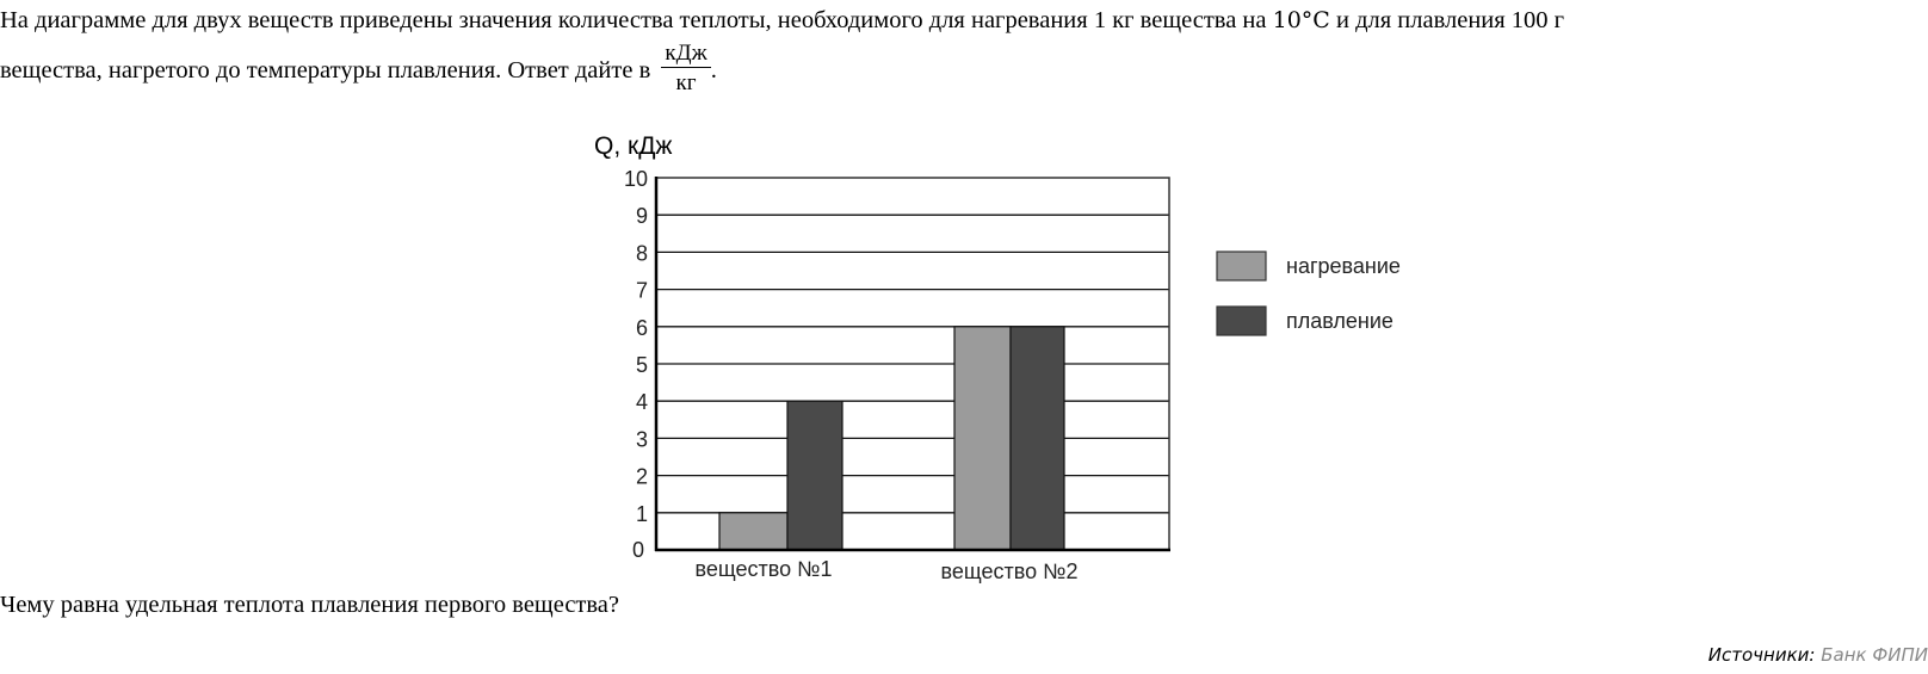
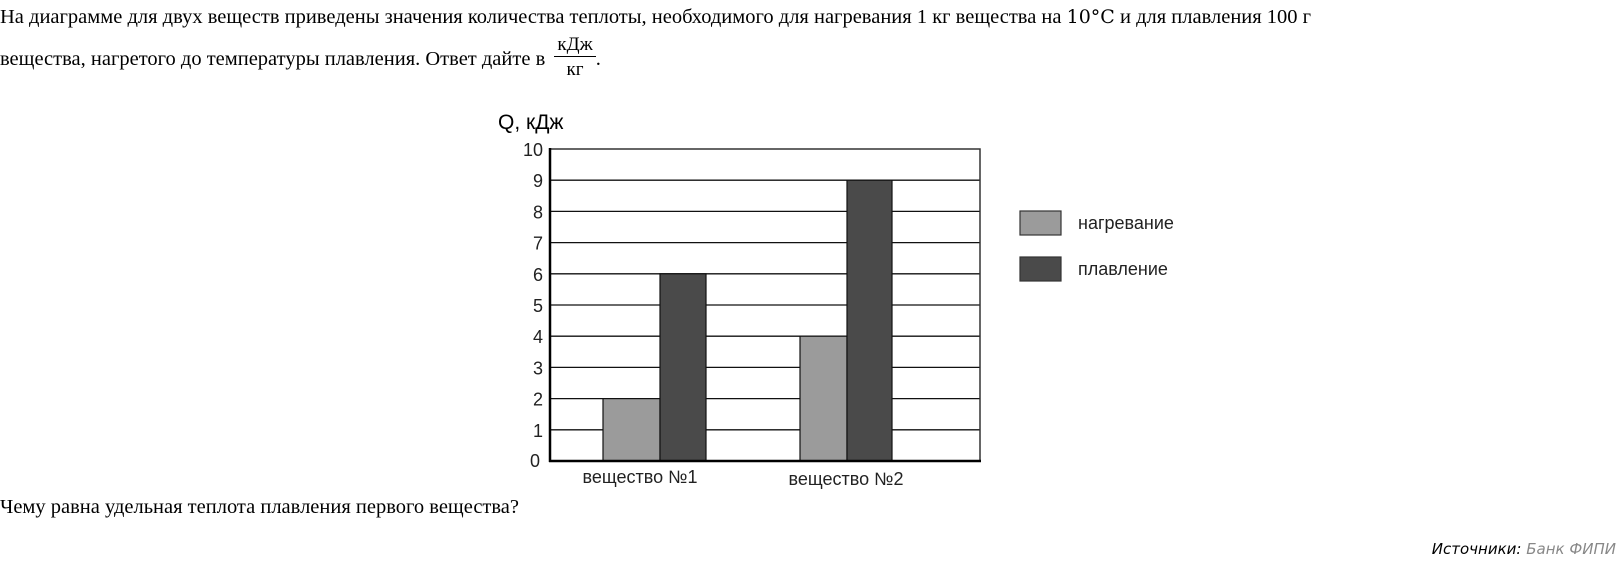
нагревание/вещество №1: 1 -> 2
плавление/вещество №1: 4 -> 6
нагревание/вещество №2: 6 -> 4
плавление/вещество №2: 6 -> 9
